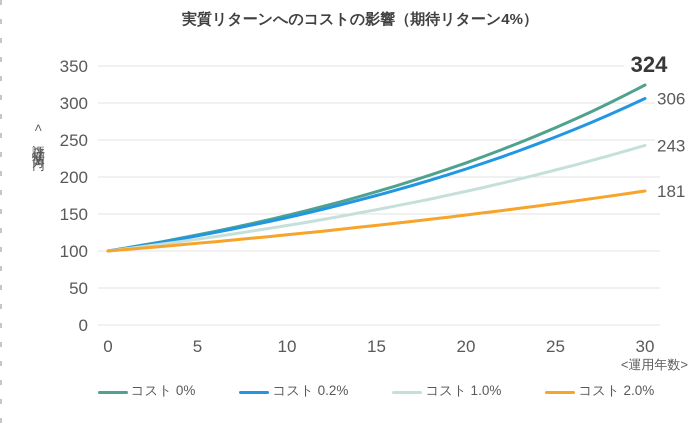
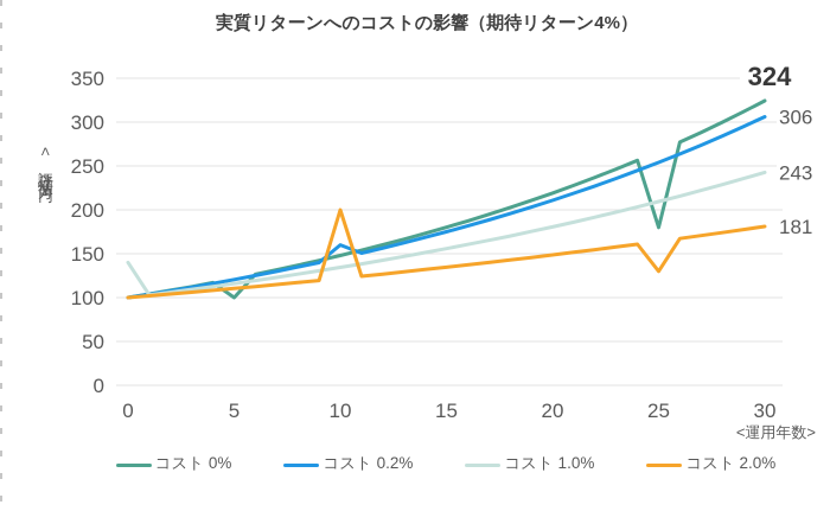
コスト 1.0%/0: 100 -> 140
コスト 0%/5: 120 -> 100
コスト 0.2%/10: 150 -> 160
コスト 2.0%/10: 120 -> 200
コスト 0%/25: 270 -> 180
コスト 2.0%/25: 160 -> 130
